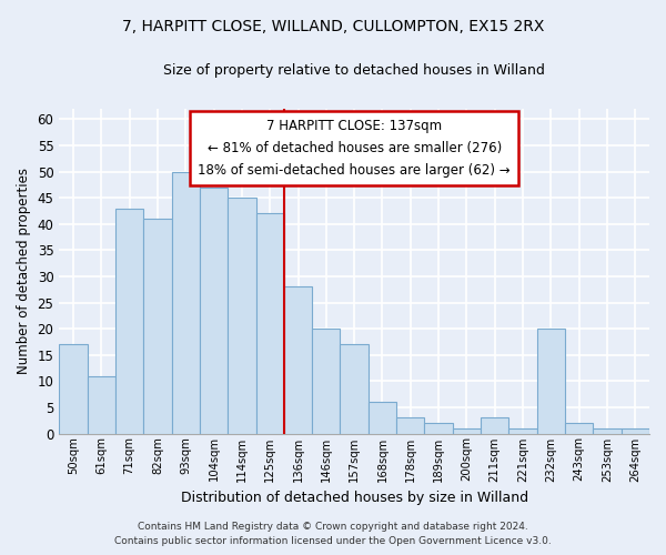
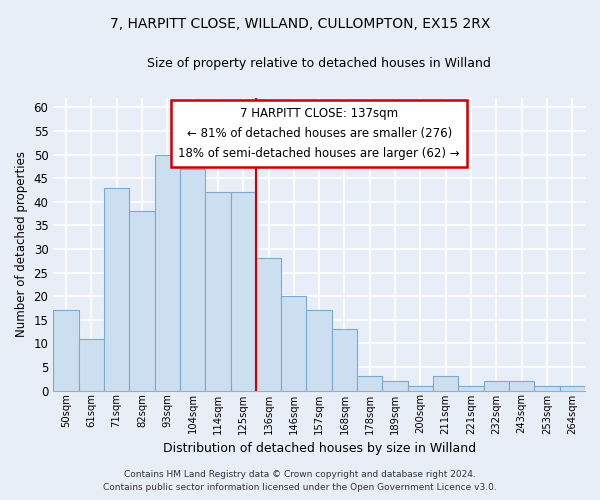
82sqm: 41 -> 38
114sqm: 45 -> 42
168sqm: 6 -> 13
232sqm: 20 -> 2
